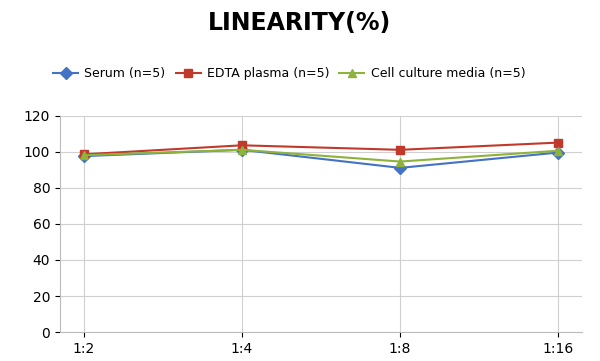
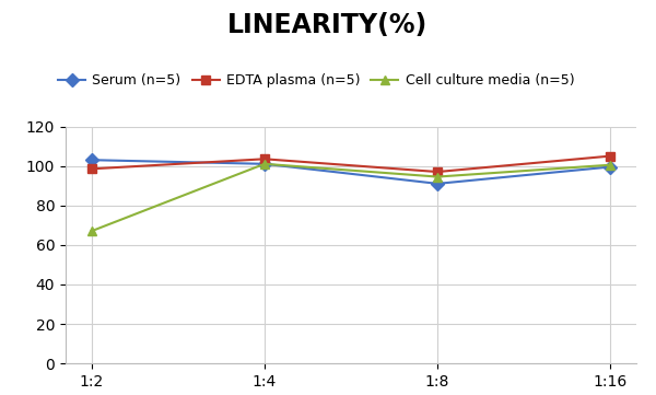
Serum (n=5)/1:2: 98 -> 103
Cell culture media (n=5)/1:2: 98 -> 67
EDTA plasma (n=5)/1:8: 101 -> 97
